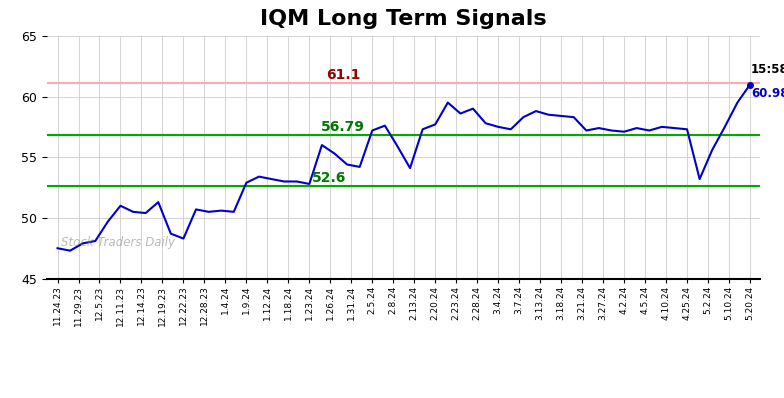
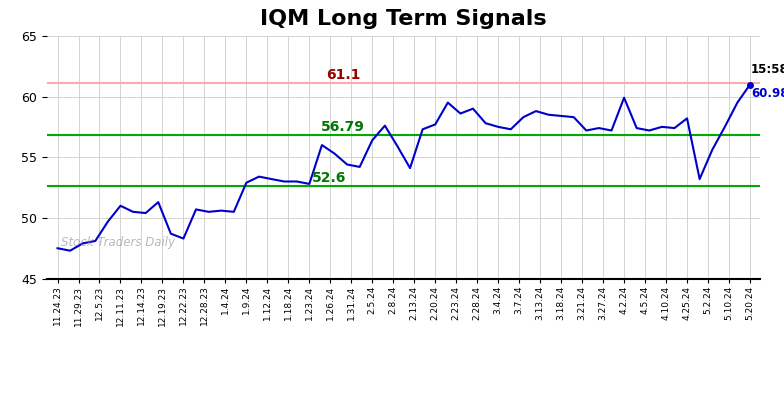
2.5.24: 57.2 -> 56.4
4.2.24: 57.1 -> 59.9
4.25.24: 57.3 -> 58.2
